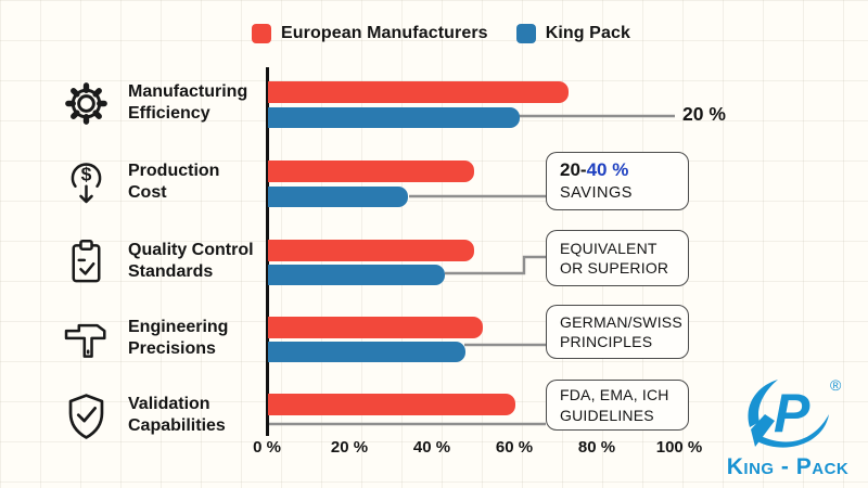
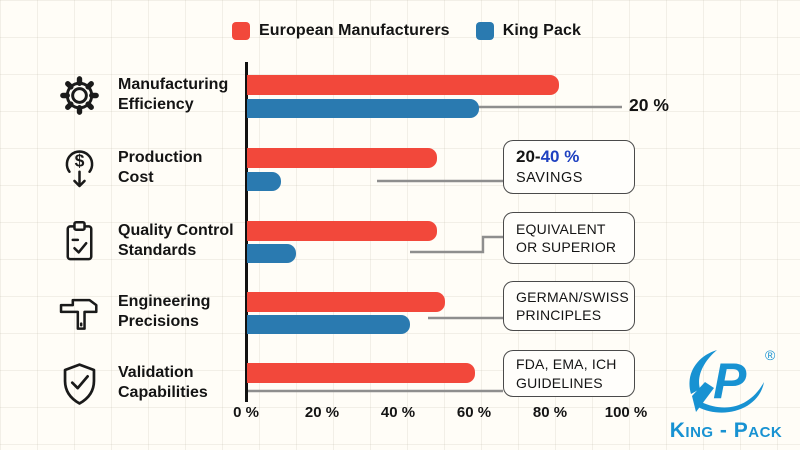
European Manufacturers/Manufacturing Efficiency: 73% -> 82%
King Pack/Production Cost: 34% -> 9%
King Pack/Quality Control Standards: 43% -> 13%
King Pack/Engineering Precisions: 48% -> 43%
